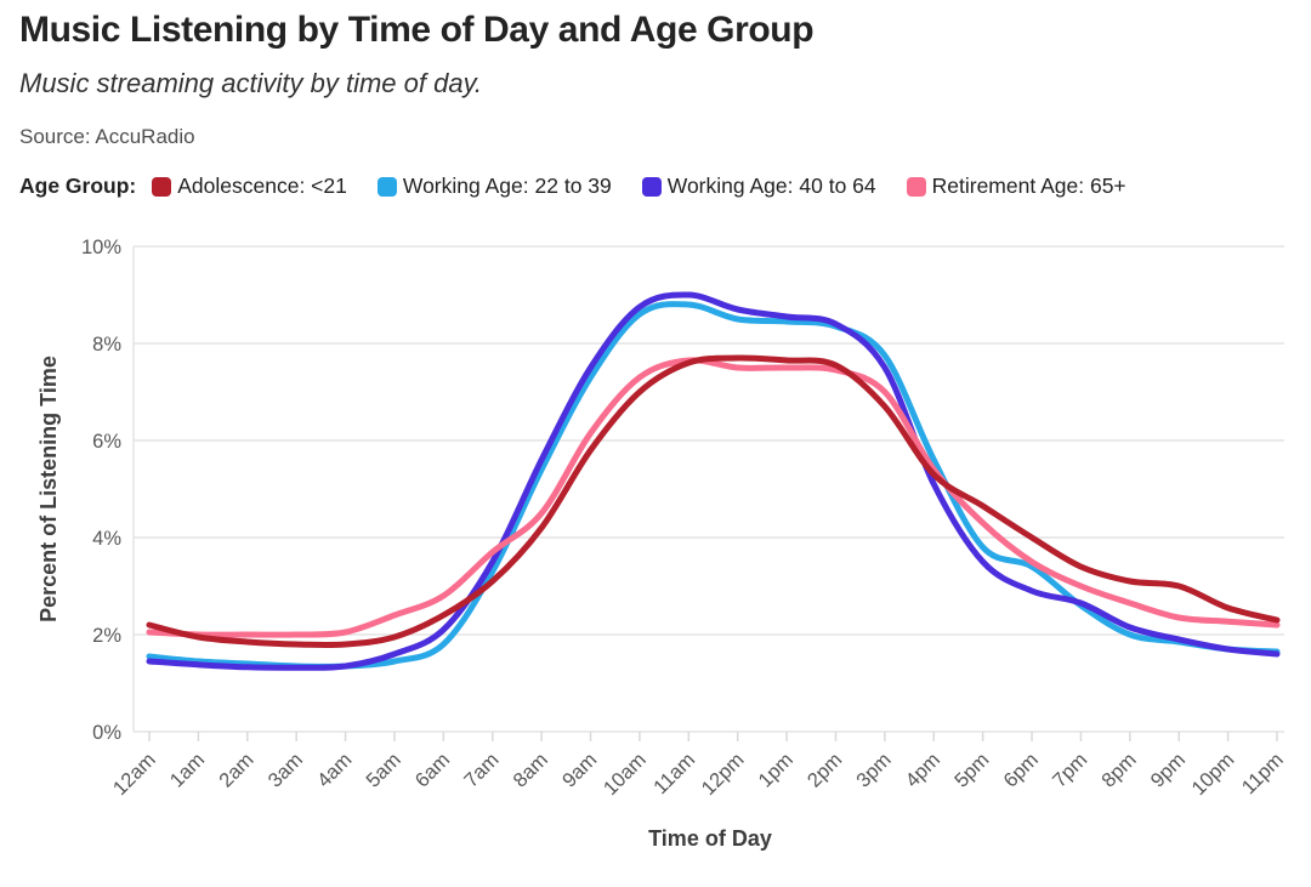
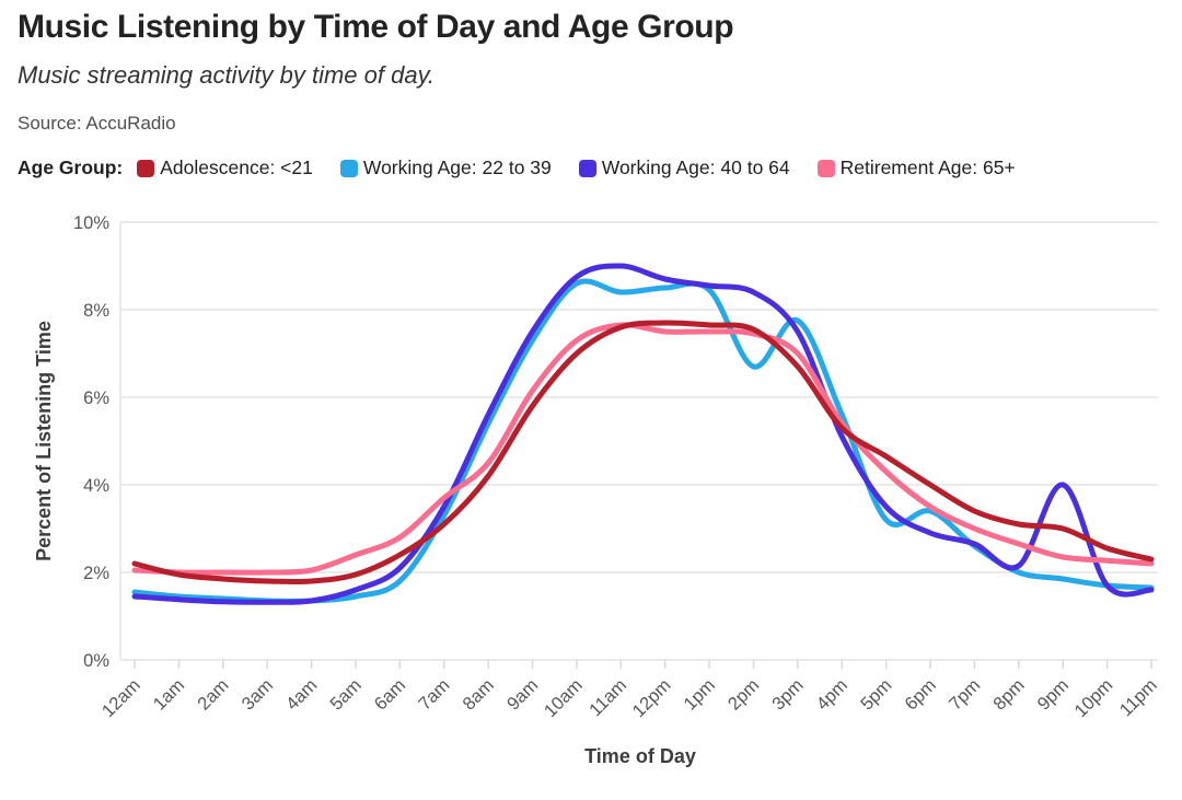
Working Age: 22 to 39/11am: 8.8% -> 8.4%
Working Age: 22 to 39/2pm: 8.3% -> 6.7%
Working Age: 22 to 39/5pm: 3.8% -> 3.2%
Working Age: 40 to 64/9pm: 1.9% -> 4.0%
